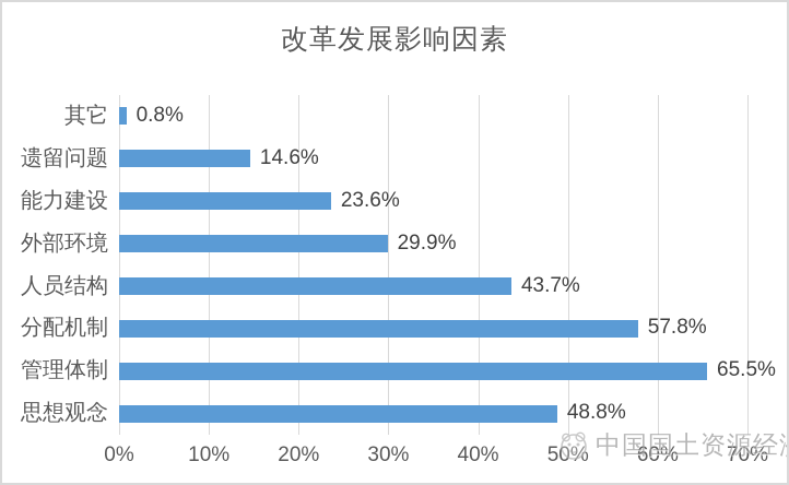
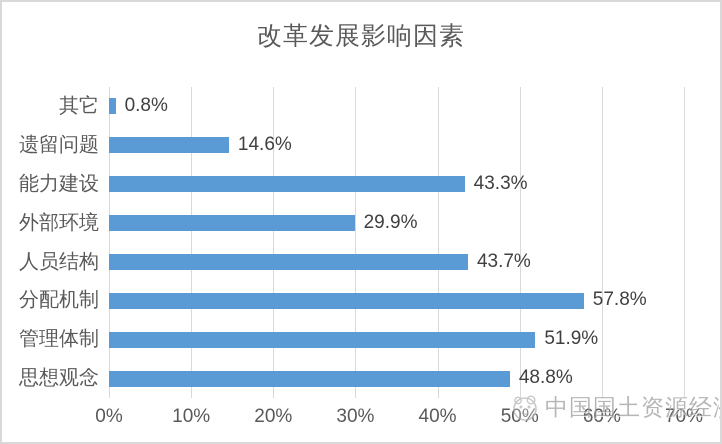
能力建设: 23.6% -> 43.3%
管理体制: 65.5% -> 51.9%
